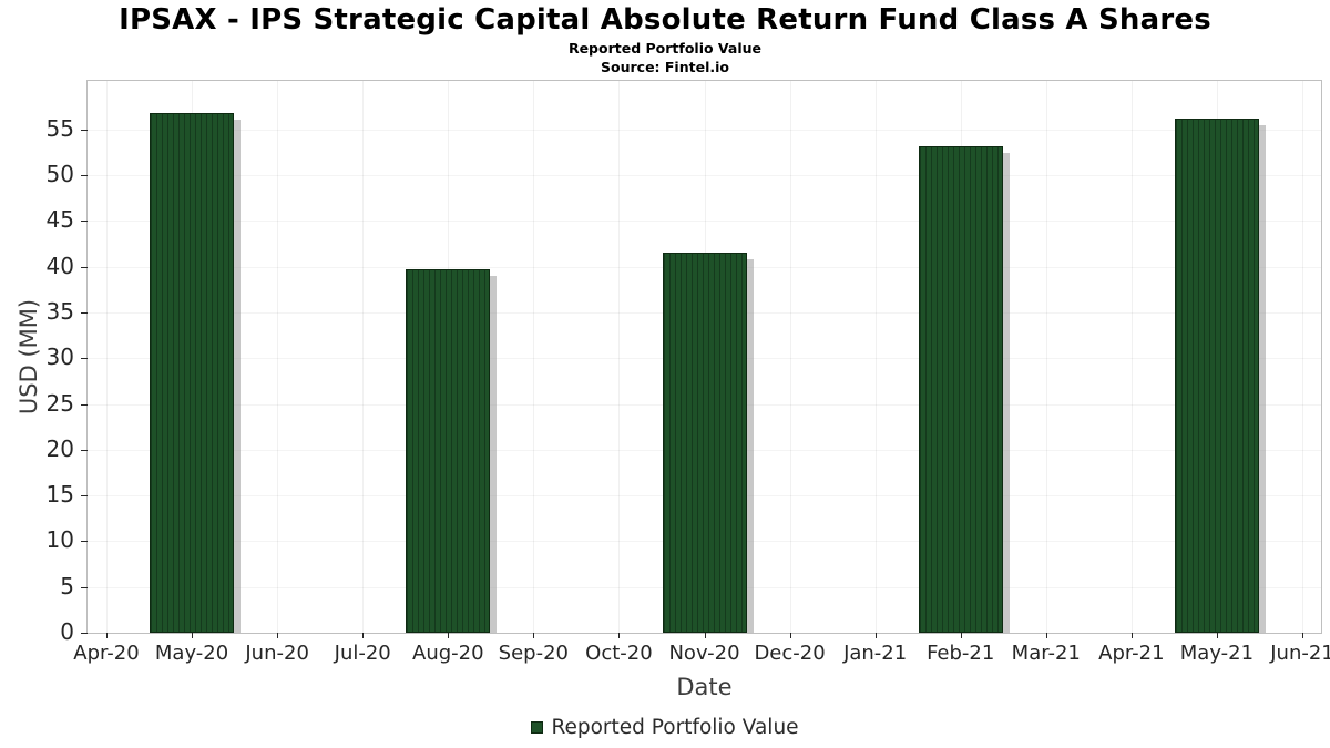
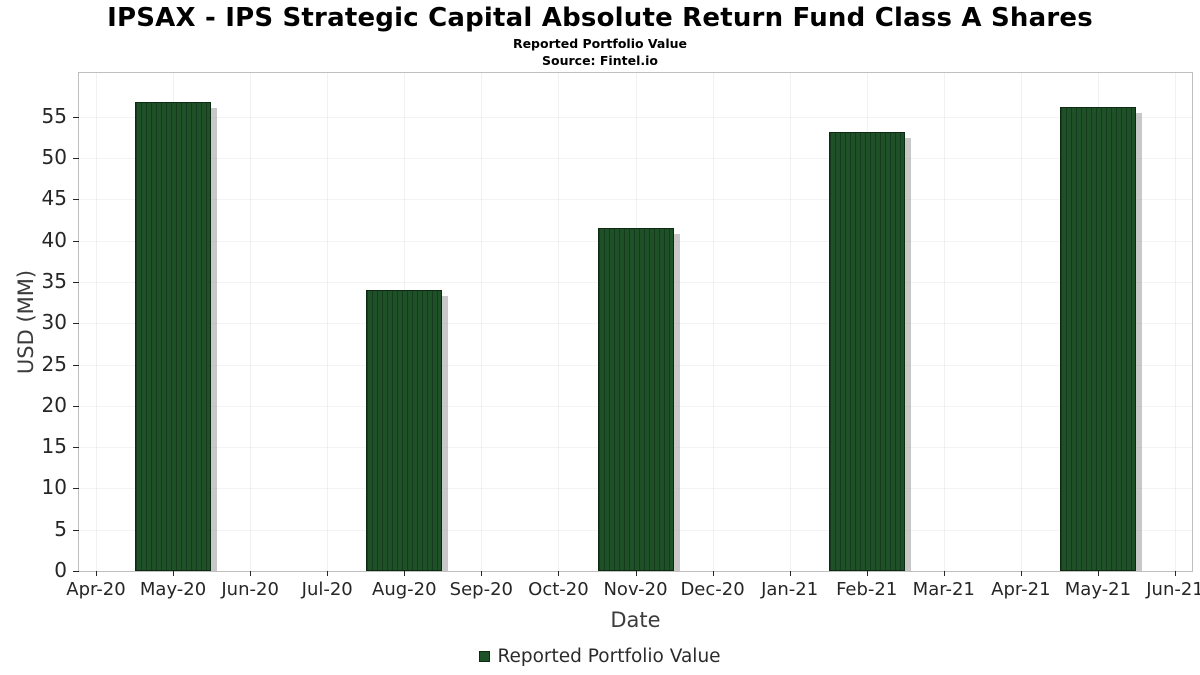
Aug-20: 40 -> 34
